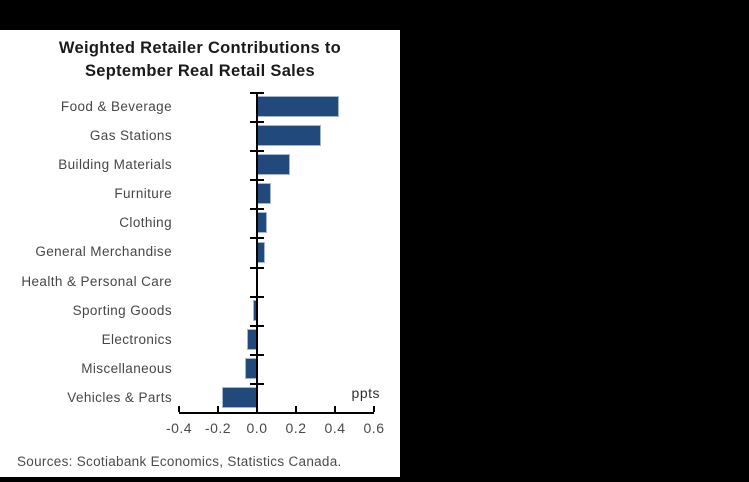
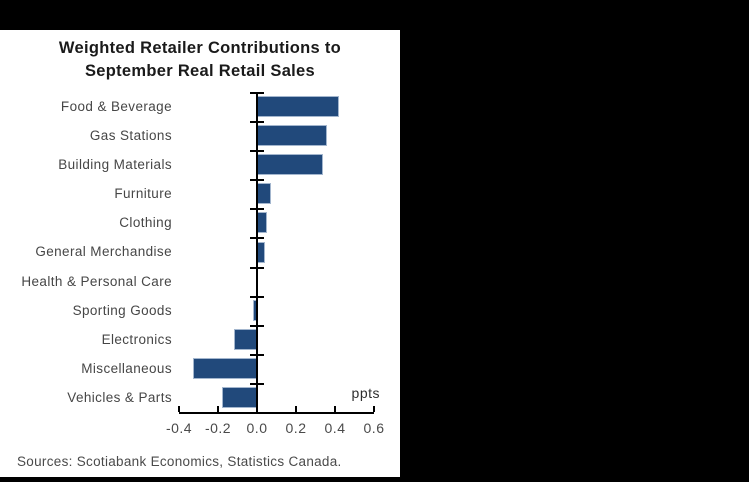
Gas Stations: 0.33 -> 0.36
Building Materials: 0.17 -> 0.34
Electronics: -0.05 -> -0.12
Miscellaneous: -0.06 -> -0.33
